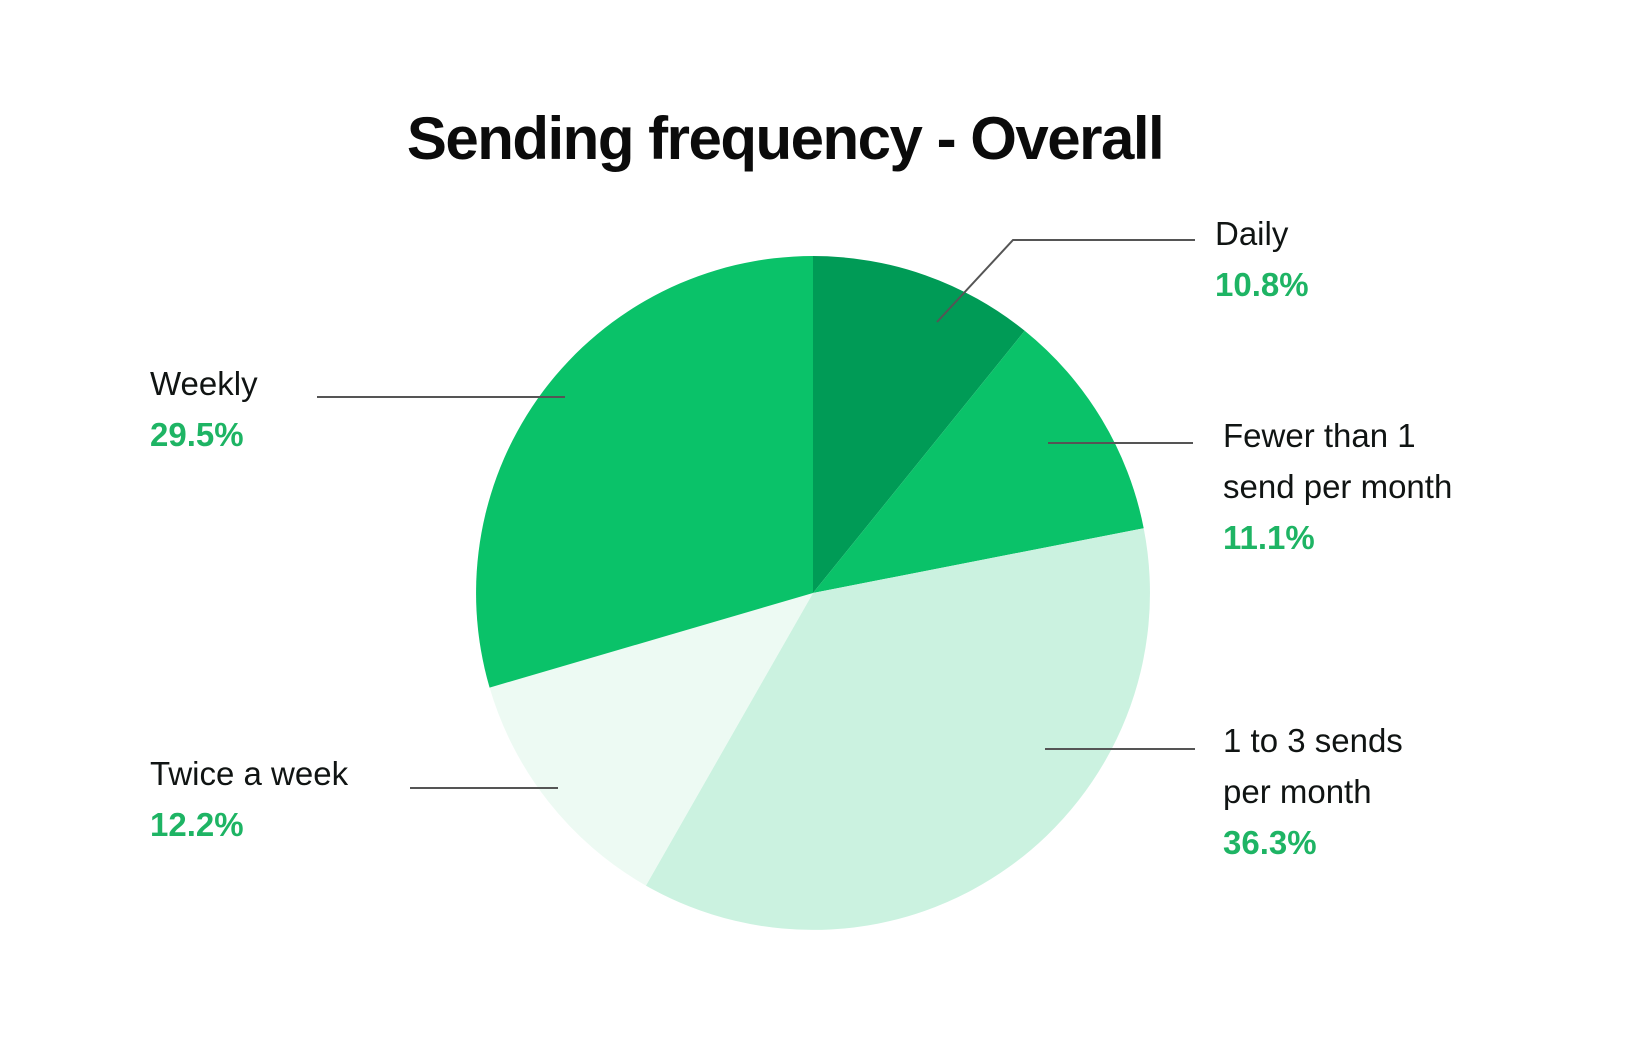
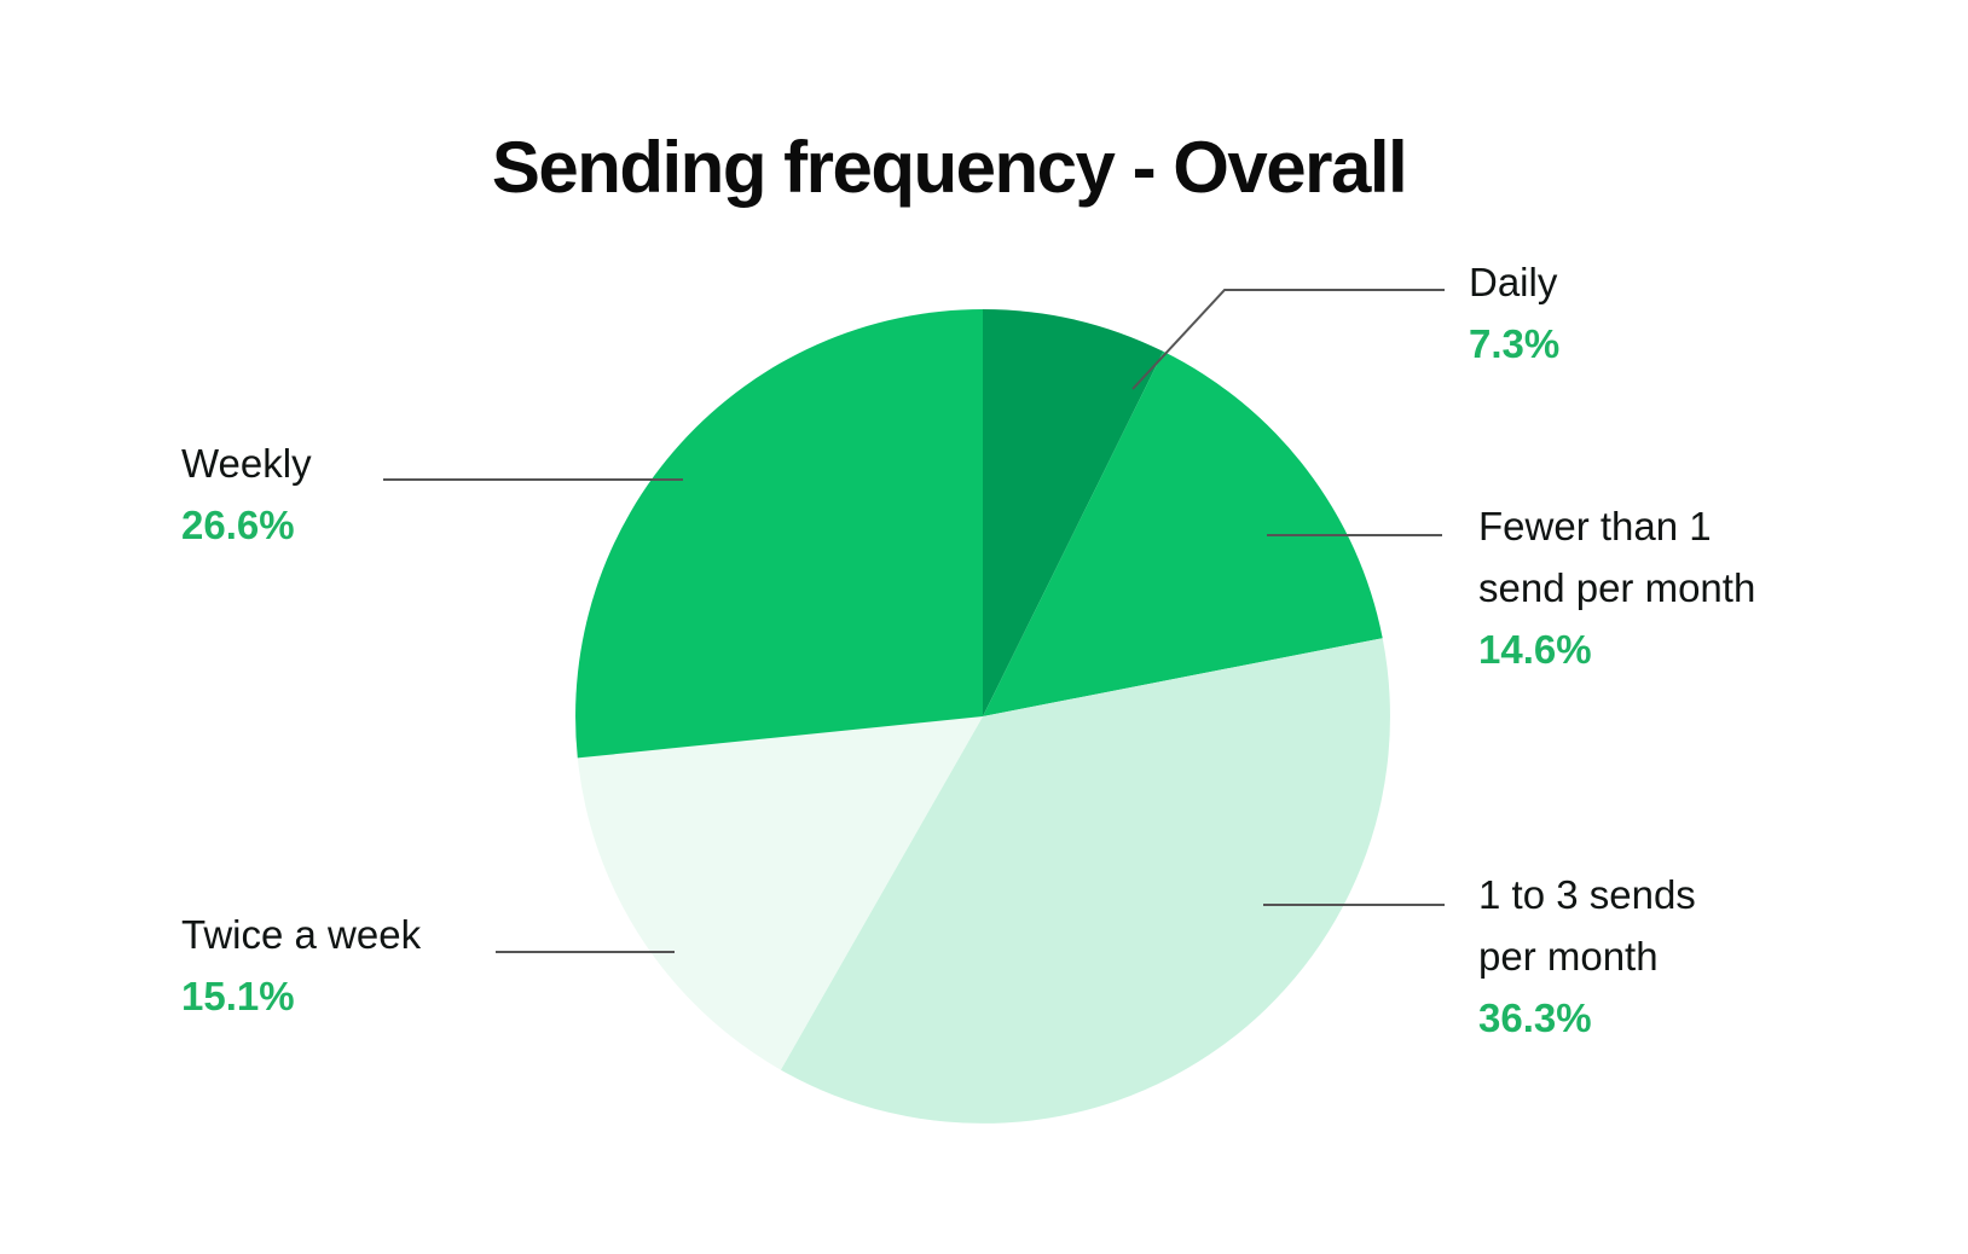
Daily: 10.8% -> 7.3%
Fewer than 1 send per month: 11.1% -> 14.6%
Twice a week: 12.2% -> 15.1%
Weekly: 29.5% -> 26.6%
